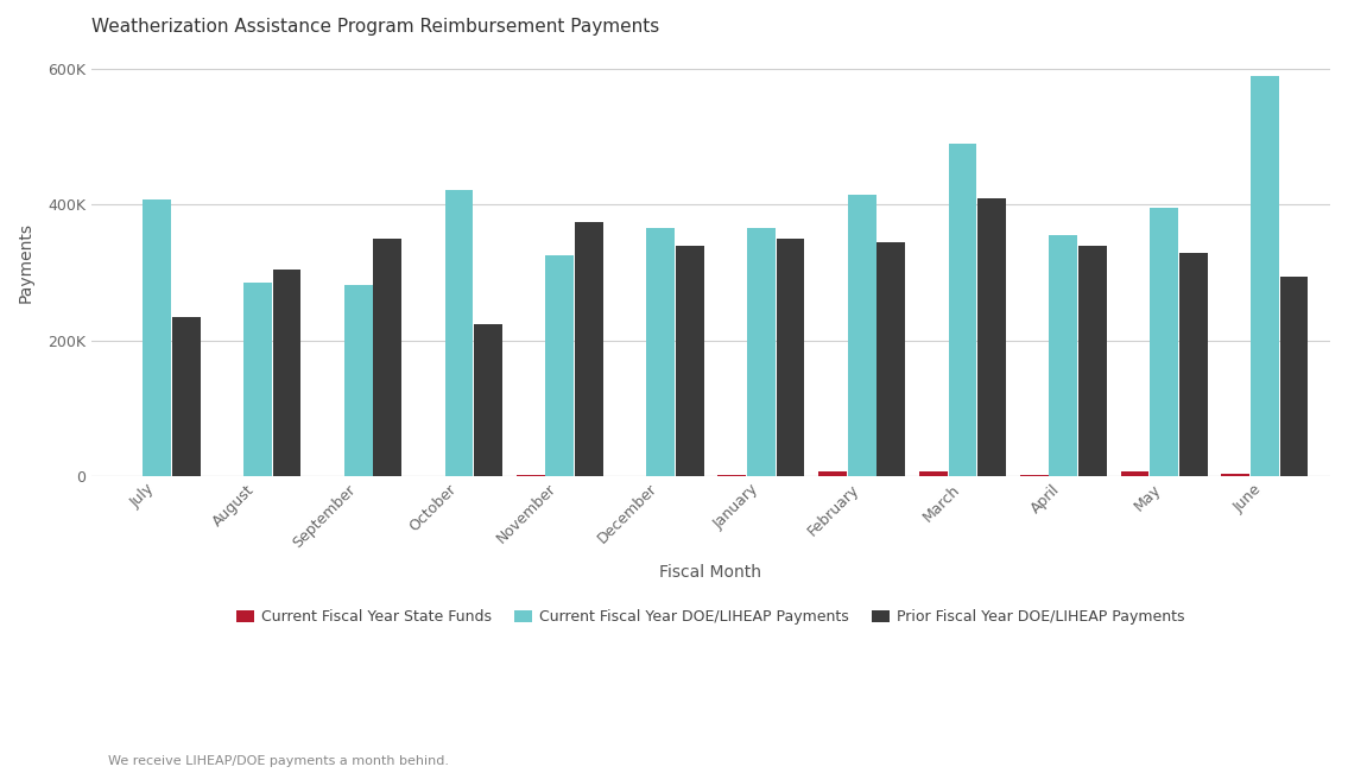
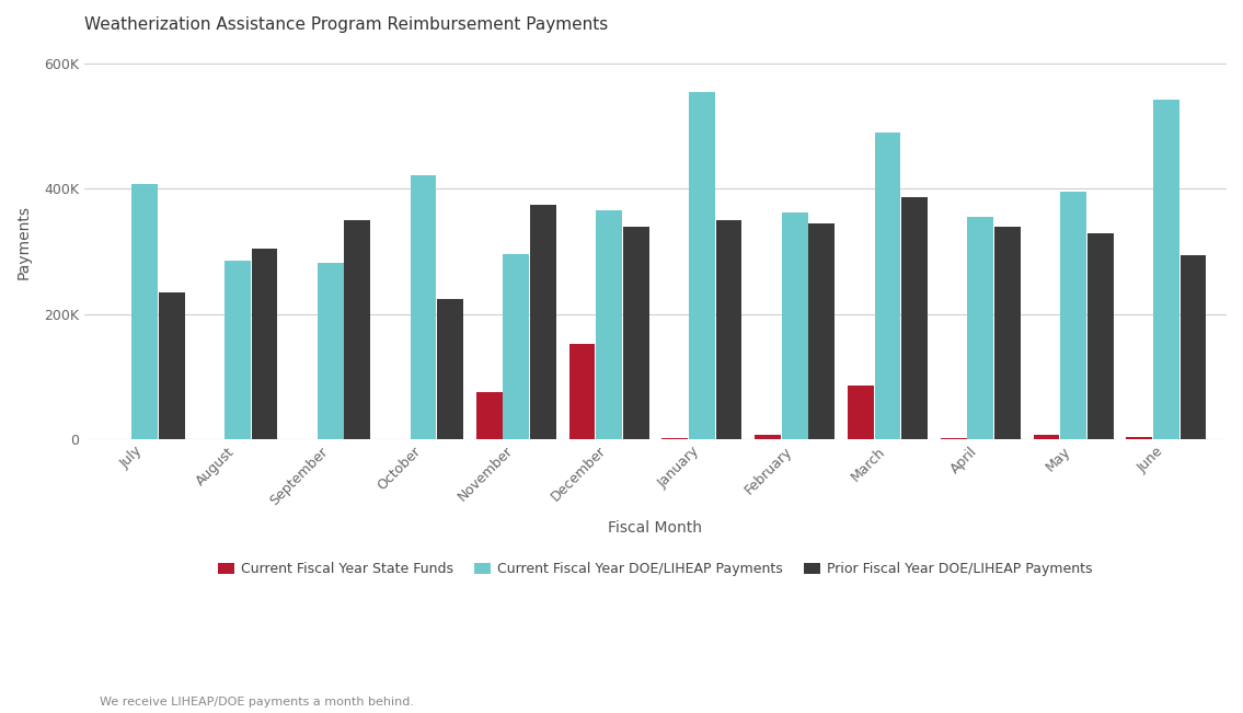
Current Fiscal Year State Funds/November: 2K -> 76K
Current Fiscal Year DOE/LIHEAP Payments/November: 325K -> 296K
Current Fiscal Year State Funds/December: 0K -> 152K
Current Fiscal Year DOE/LIHEAP Payments/January: 365K -> 554K
Current Fiscal Year DOE/LIHEAP Payments/February: 415K -> 362K
Current Fiscal Year State Funds/March: 8K -> 86K
Prior Fiscal Year DOE/LIHEAP Payments/March: 410K -> 386K
Current Fiscal Year DOE/LIHEAP Payments/June: 590K -> 542K
